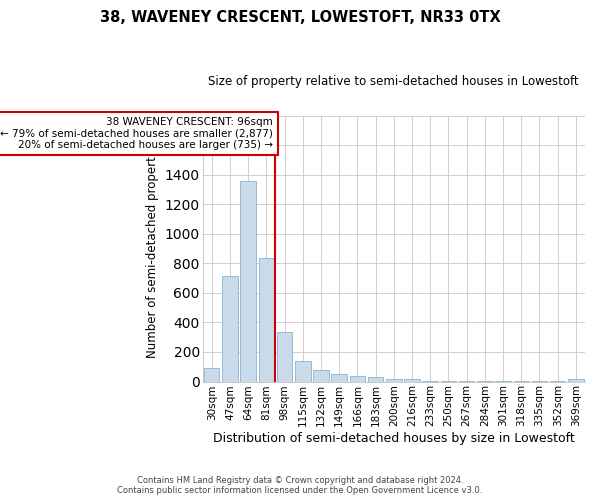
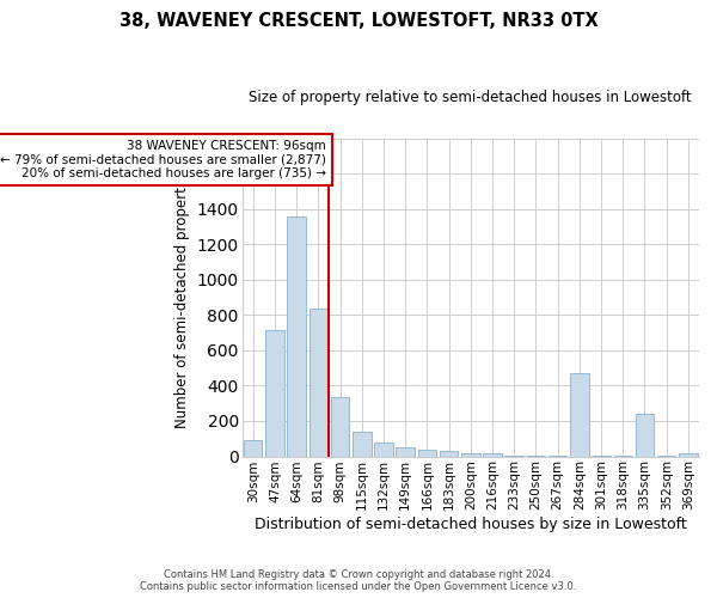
284sqm: 0 -> 470
335sqm: 0 -> 240
